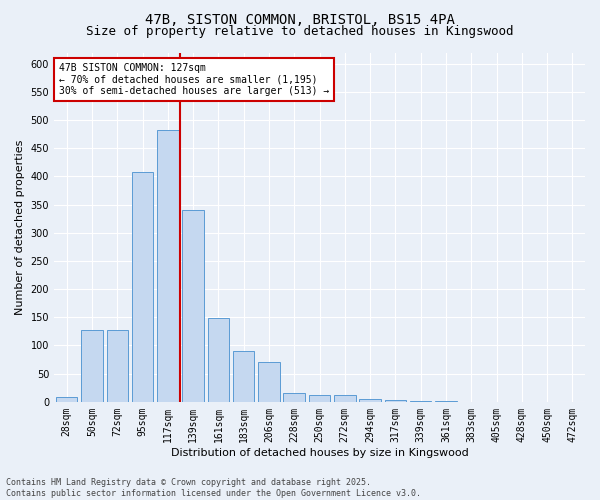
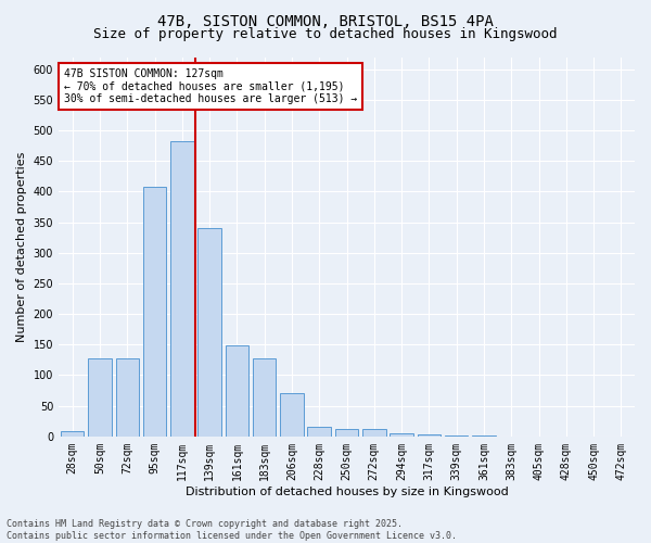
183sqm: 91 -> 128
